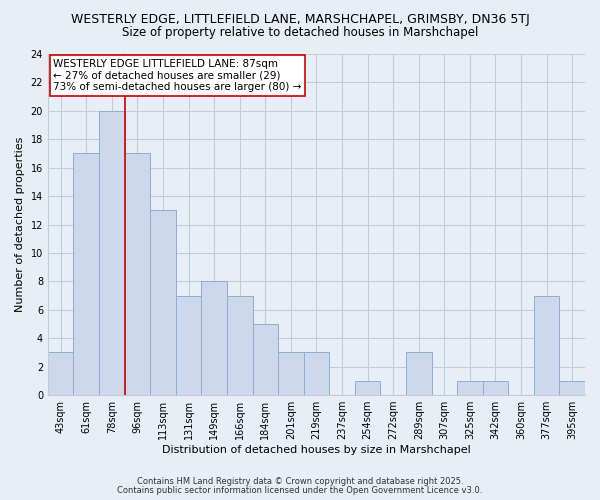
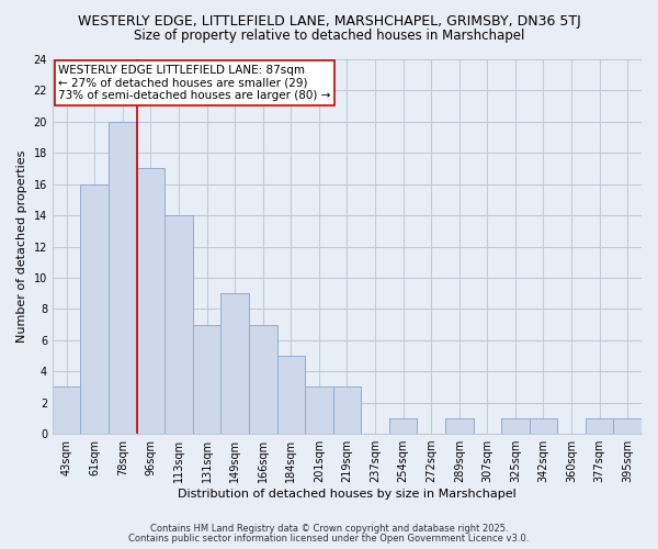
61sqm: 17 -> 16
113sqm: 13 -> 14
149sqm: 8 -> 9
289sqm: 3 -> 1
377sqm: 7 -> 1
